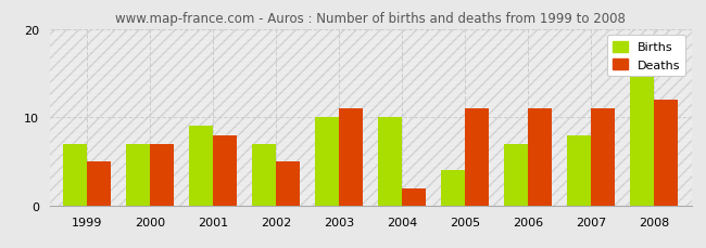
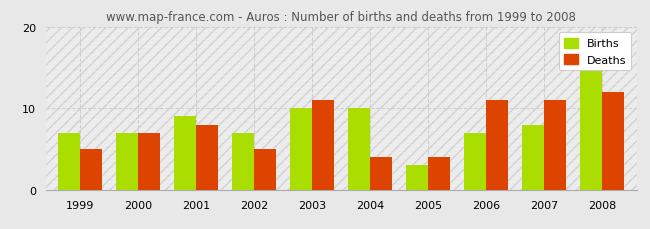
Deaths/2004: 2 -> 4
Births/2005: 4 -> 3
Deaths/2005: 11 -> 4
